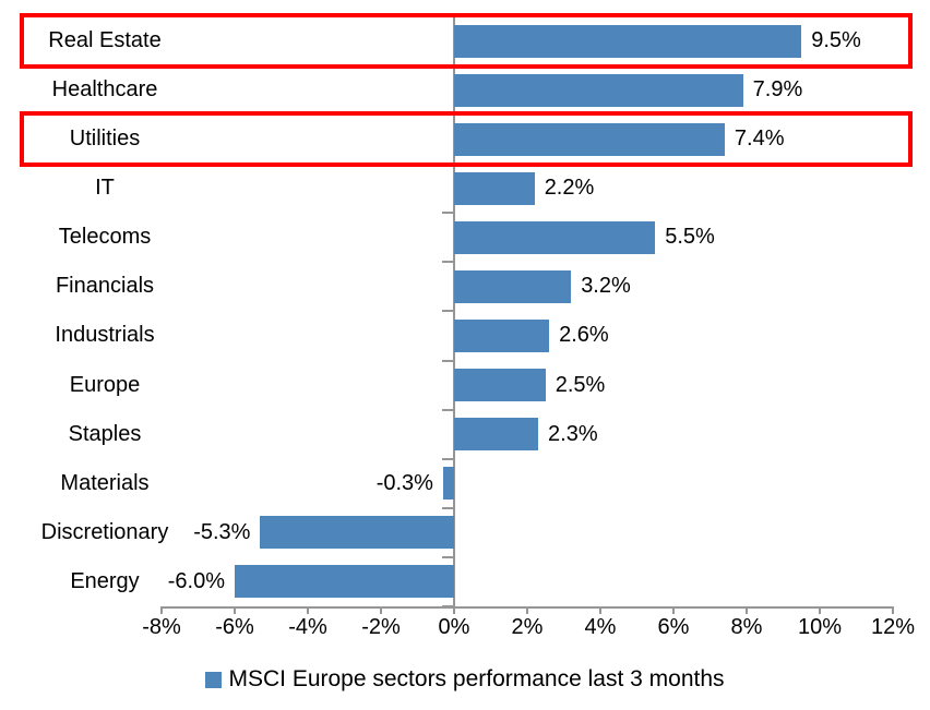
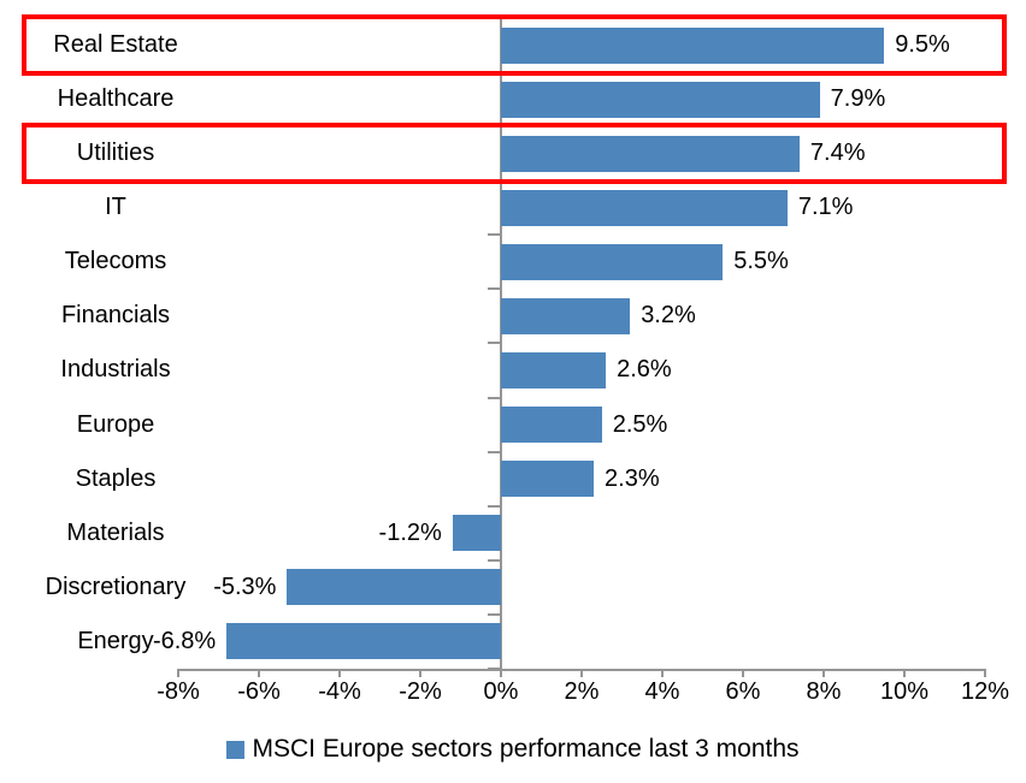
IT: 2.2% -> 7.1%
Materials: -0.3% -> -1.2%
Energy: -6.0% -> -6.8%
